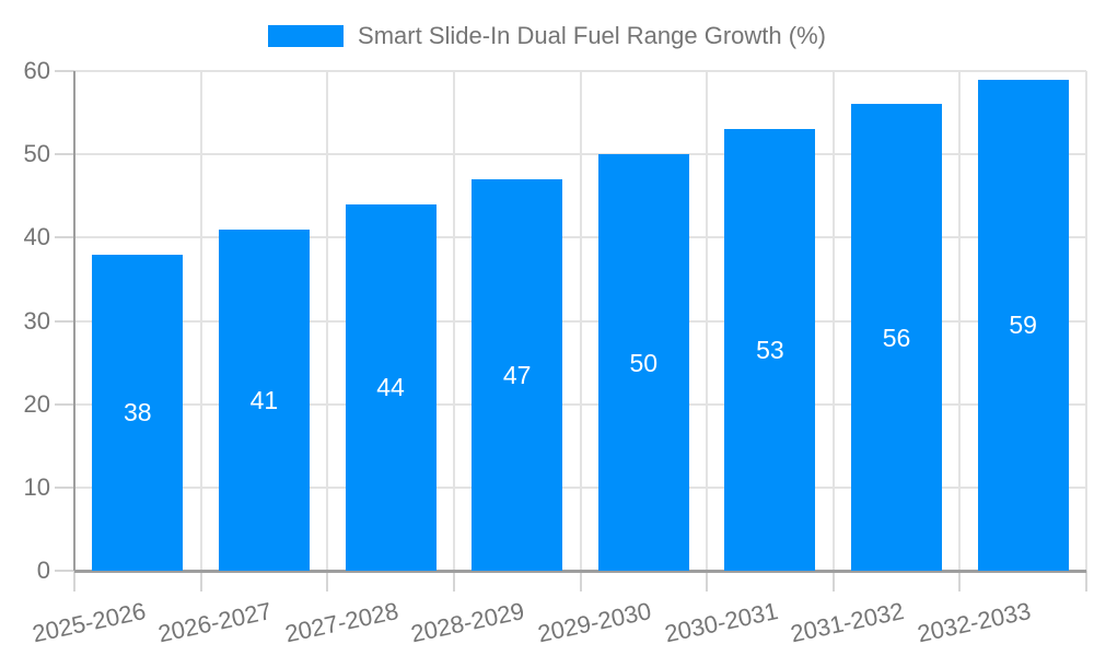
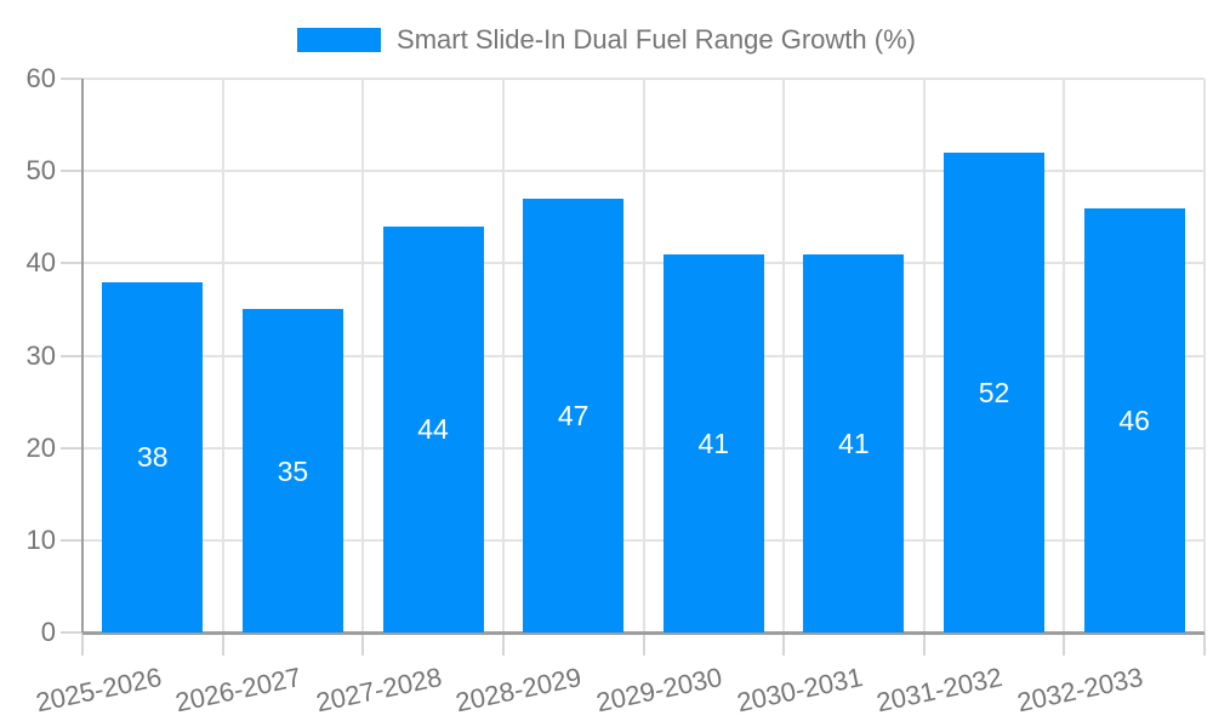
2026-2027: 41 -> 35
2029-2030: 50 -> 41
2030-2031: 53 -> 41
2031-2032: 56 -> 52
2032-2033: 59 -> 46
